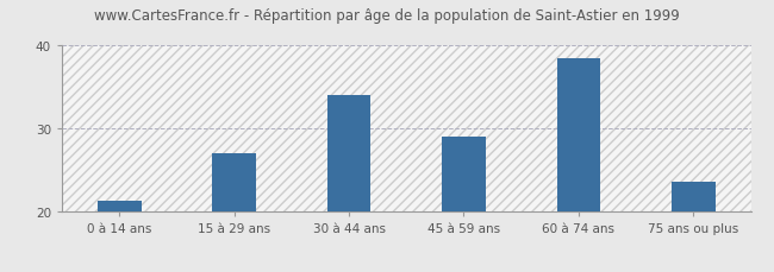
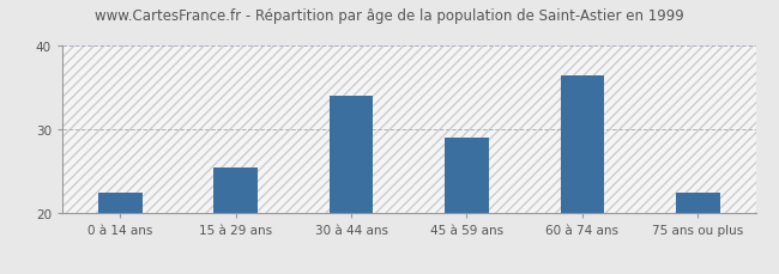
0 à 14 ans: 21.4 -> 22.5
15 à 29 ans: 27.0 -> 25.5
60 à 74 ans: 38.4 -> 36.5
75 ans ou plus: 23.6 -> 22.5
